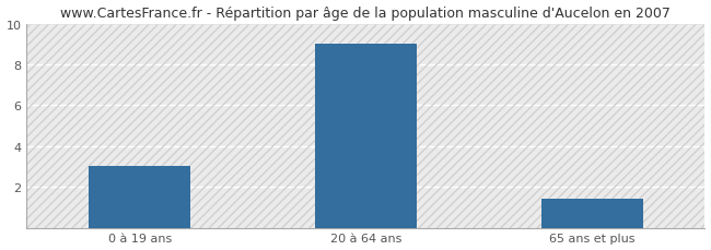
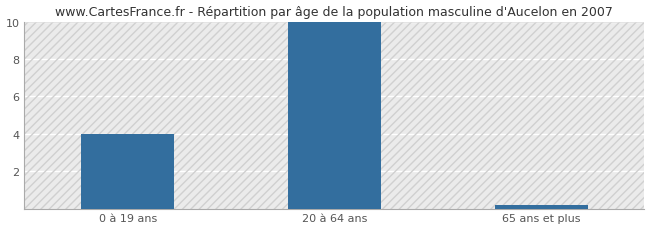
0 à 19 ans: 3.0 -> 4.0
20 à 64 ans: 9.0 -> 10.0
65 ans et plus: 1.4 -> 0.2
